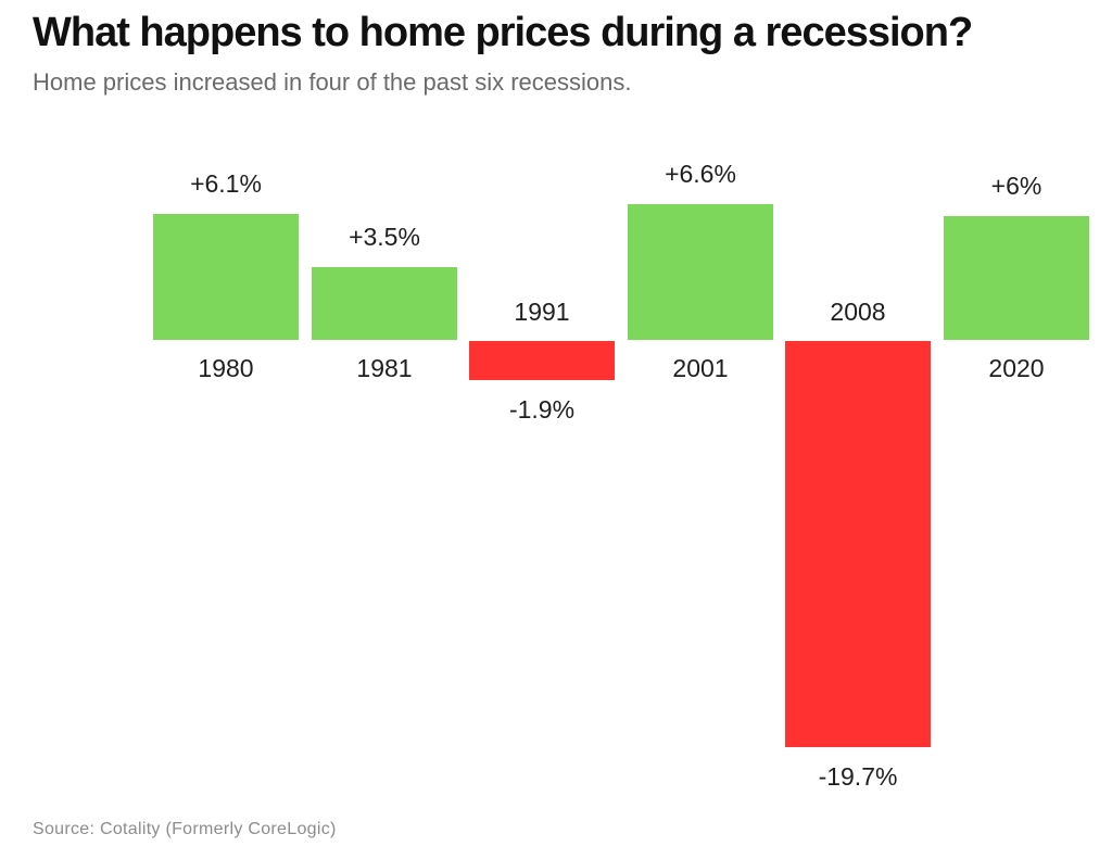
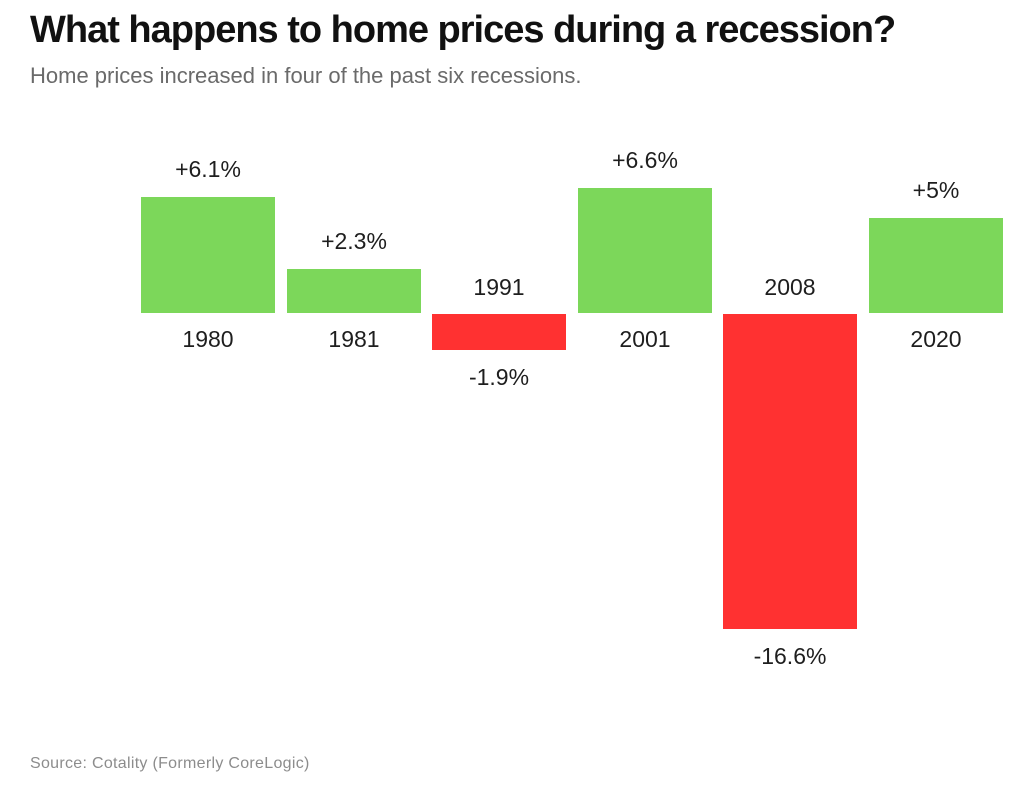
1981: +3.5% -> +2.3%
2008: -19.7% -> -16.6%
2020: +6% -> +5%
